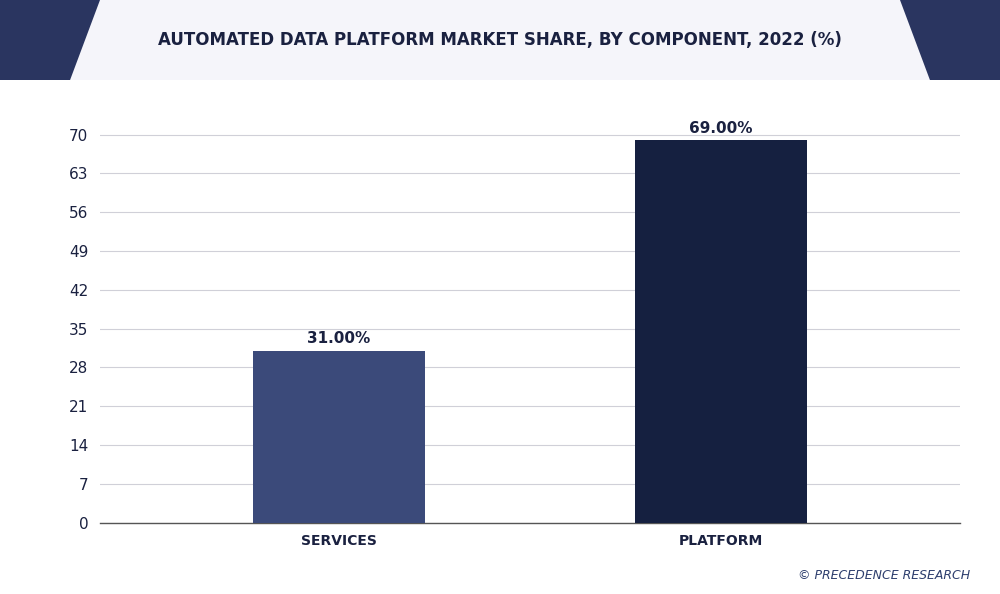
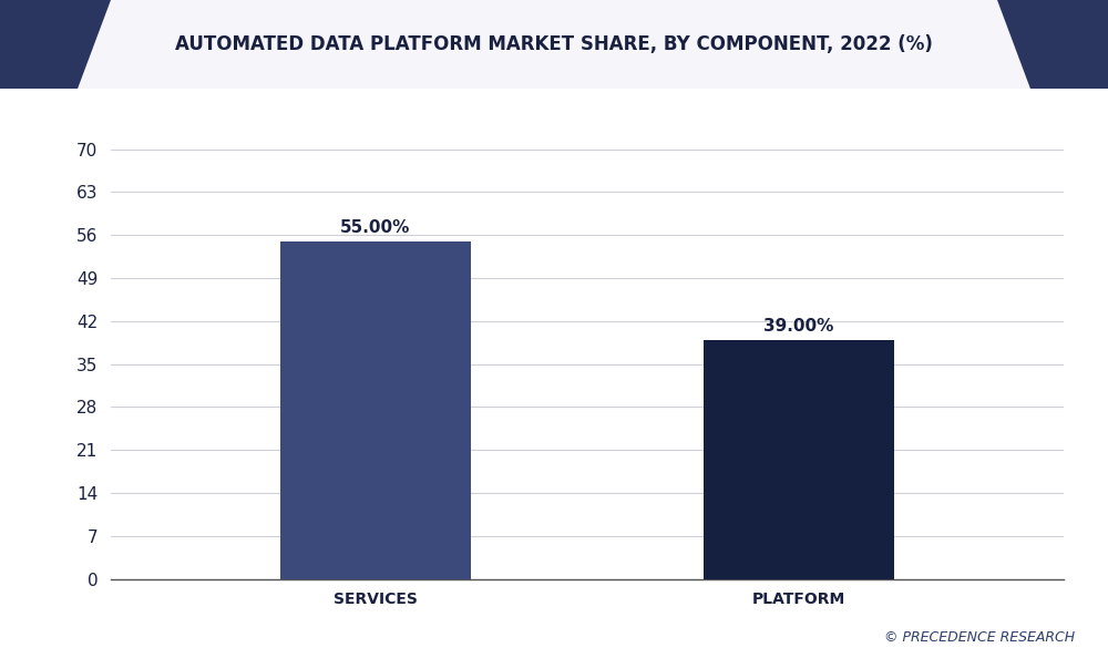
SERVICES: 31.00% -> 55.00%
PLATFORM: 69.00% -> 39.00%
